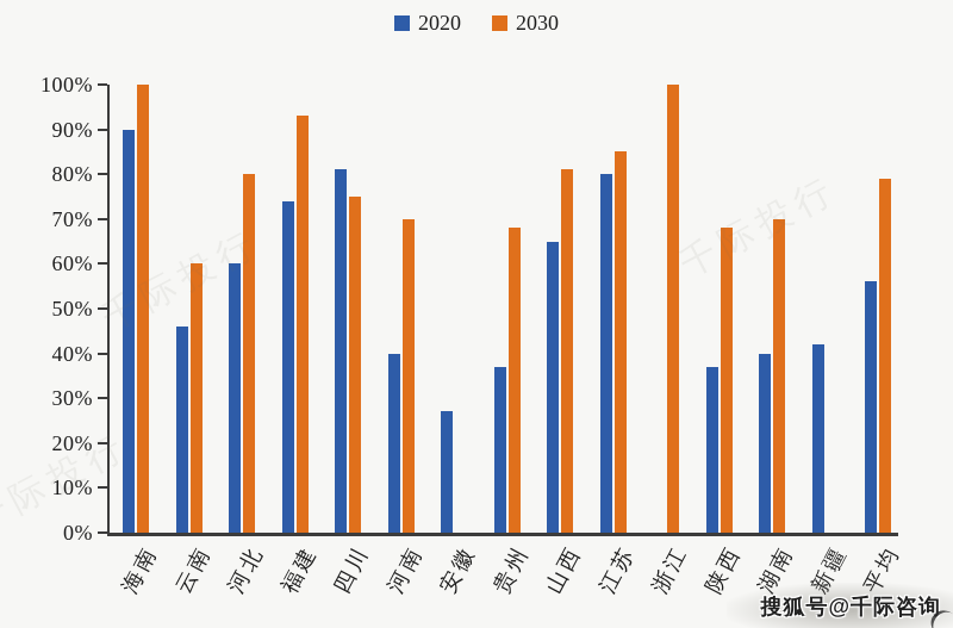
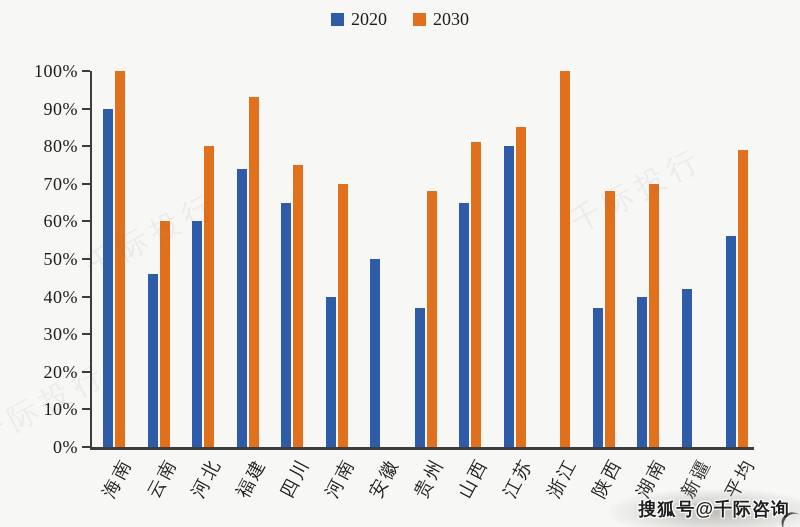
2020/四川: 81% -> 65%
2020/安徽: 27% -> 50%
